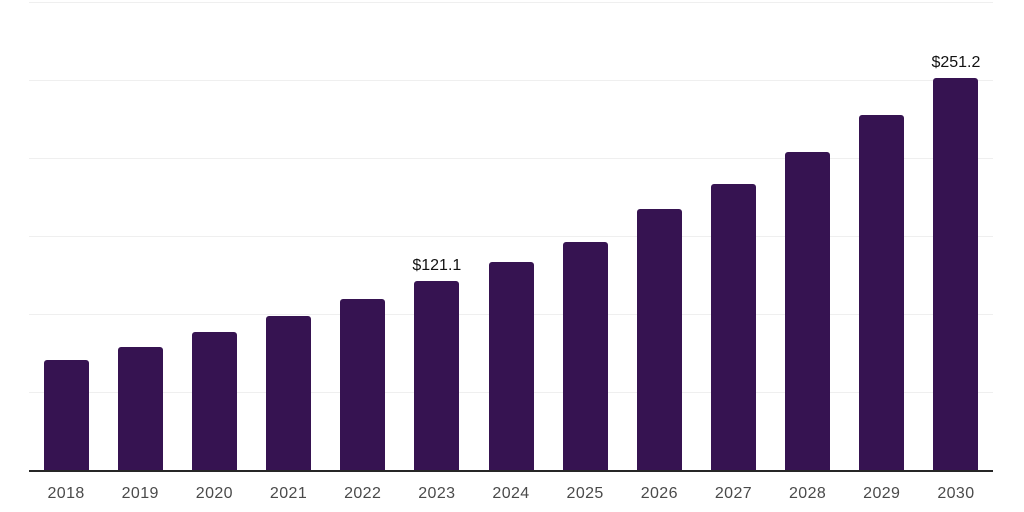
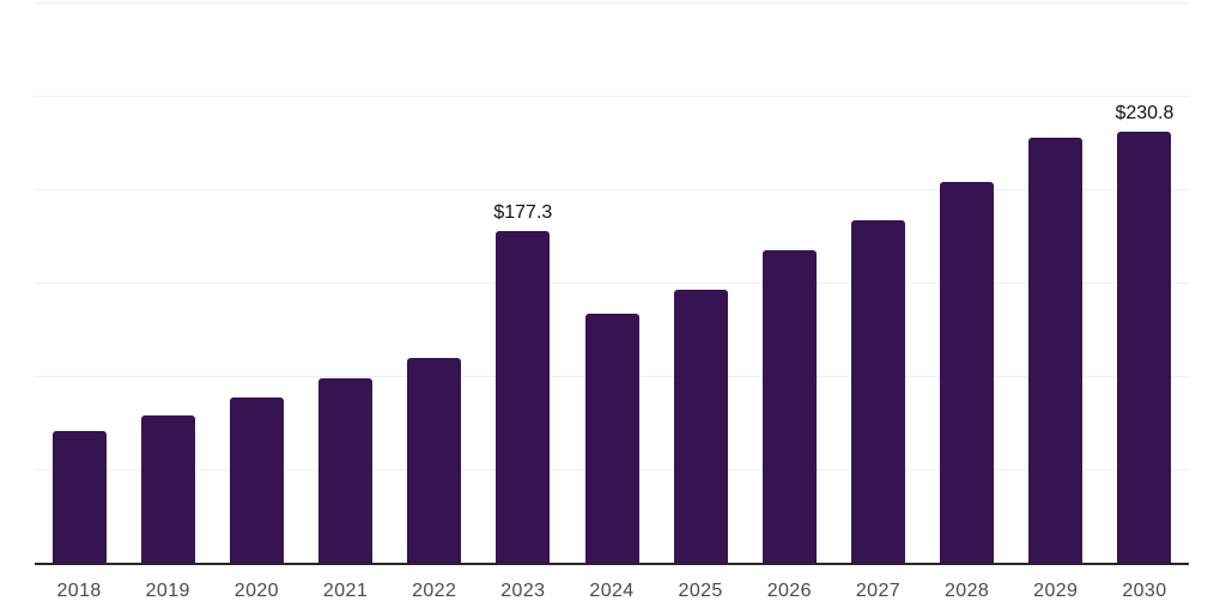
2023: $121.1 -> $177.3
2030: $251.2 -> $230.8
